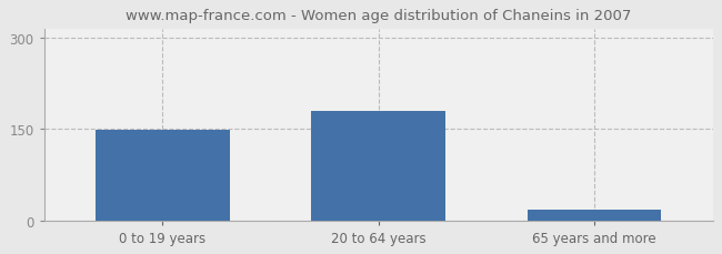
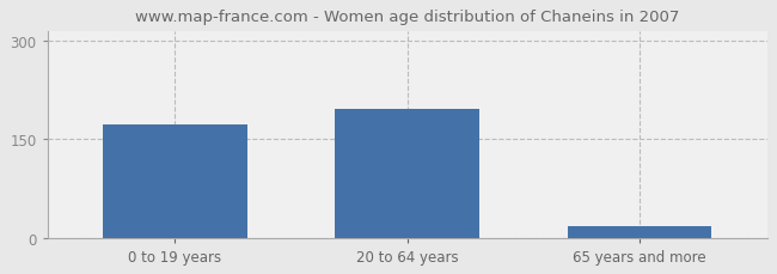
0 to 19 years: 148 -> 172
20 to 64 years: 180 -> 196
